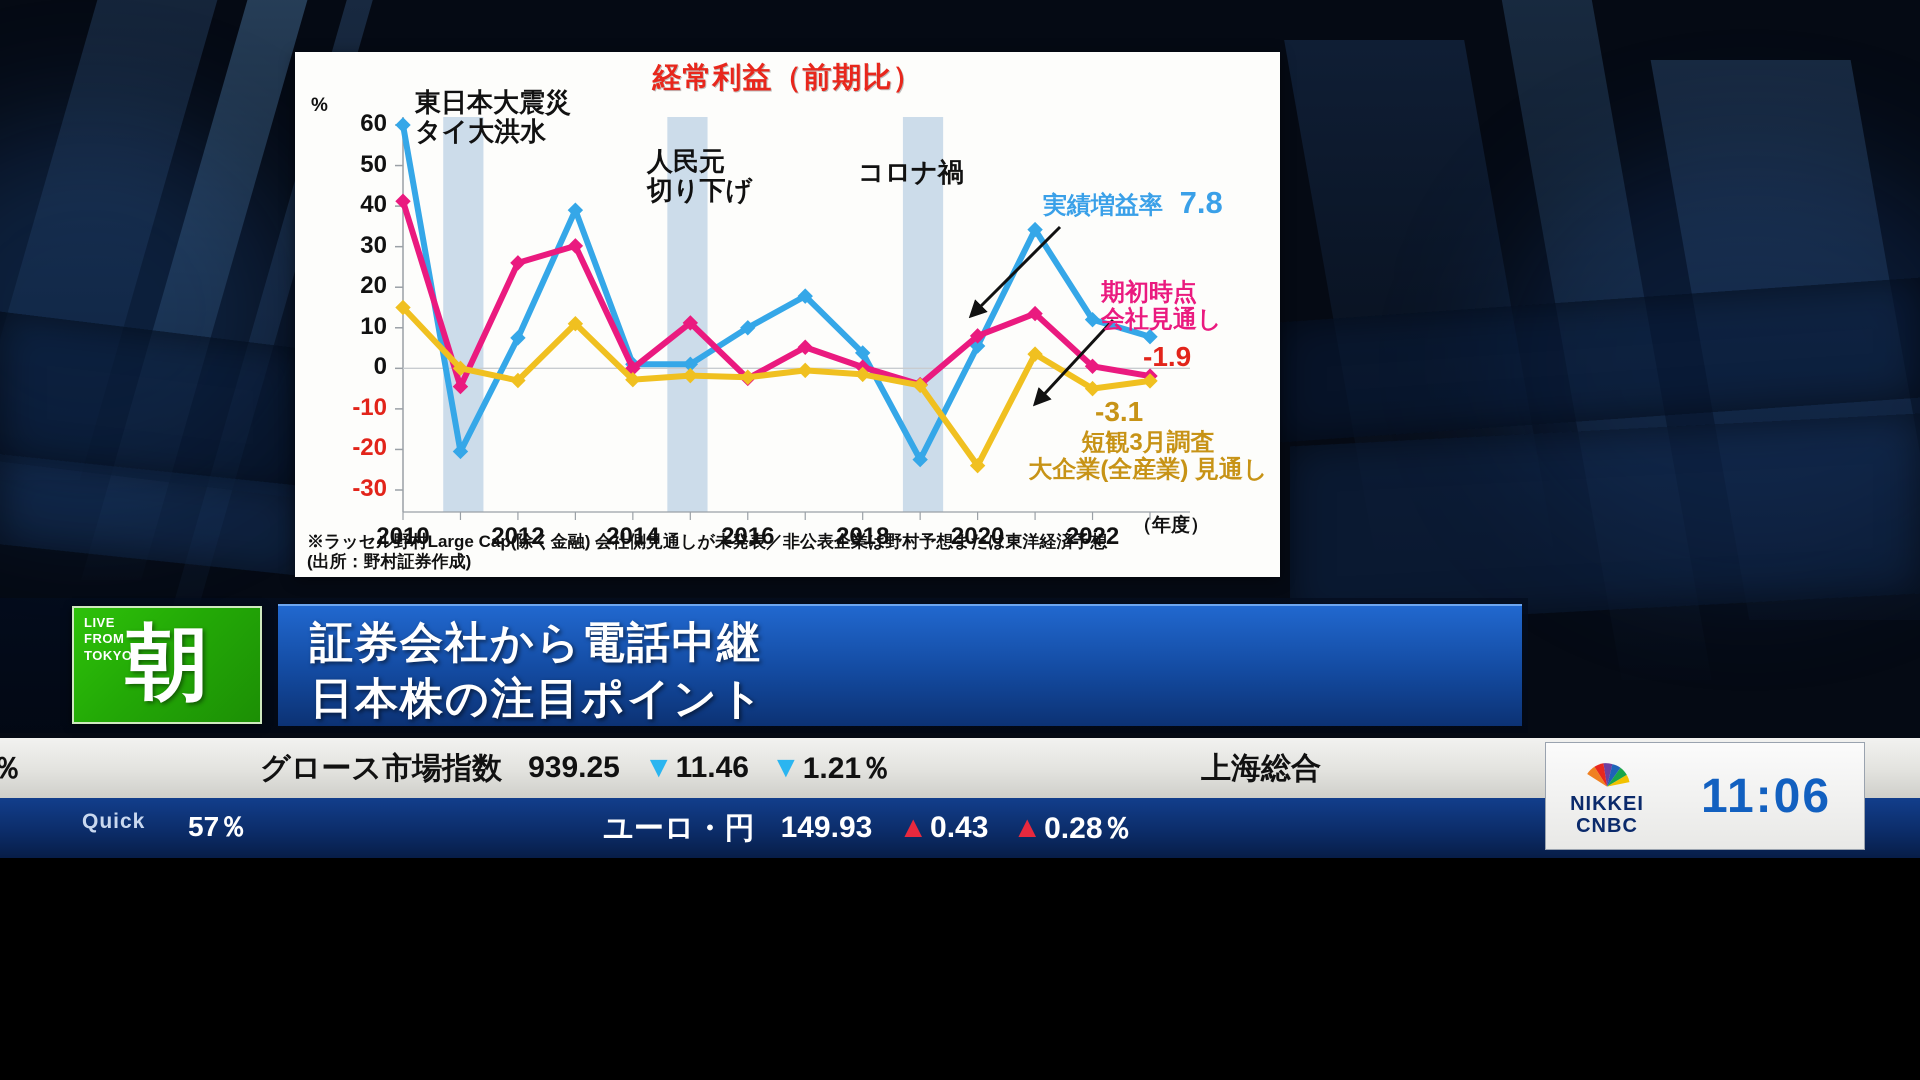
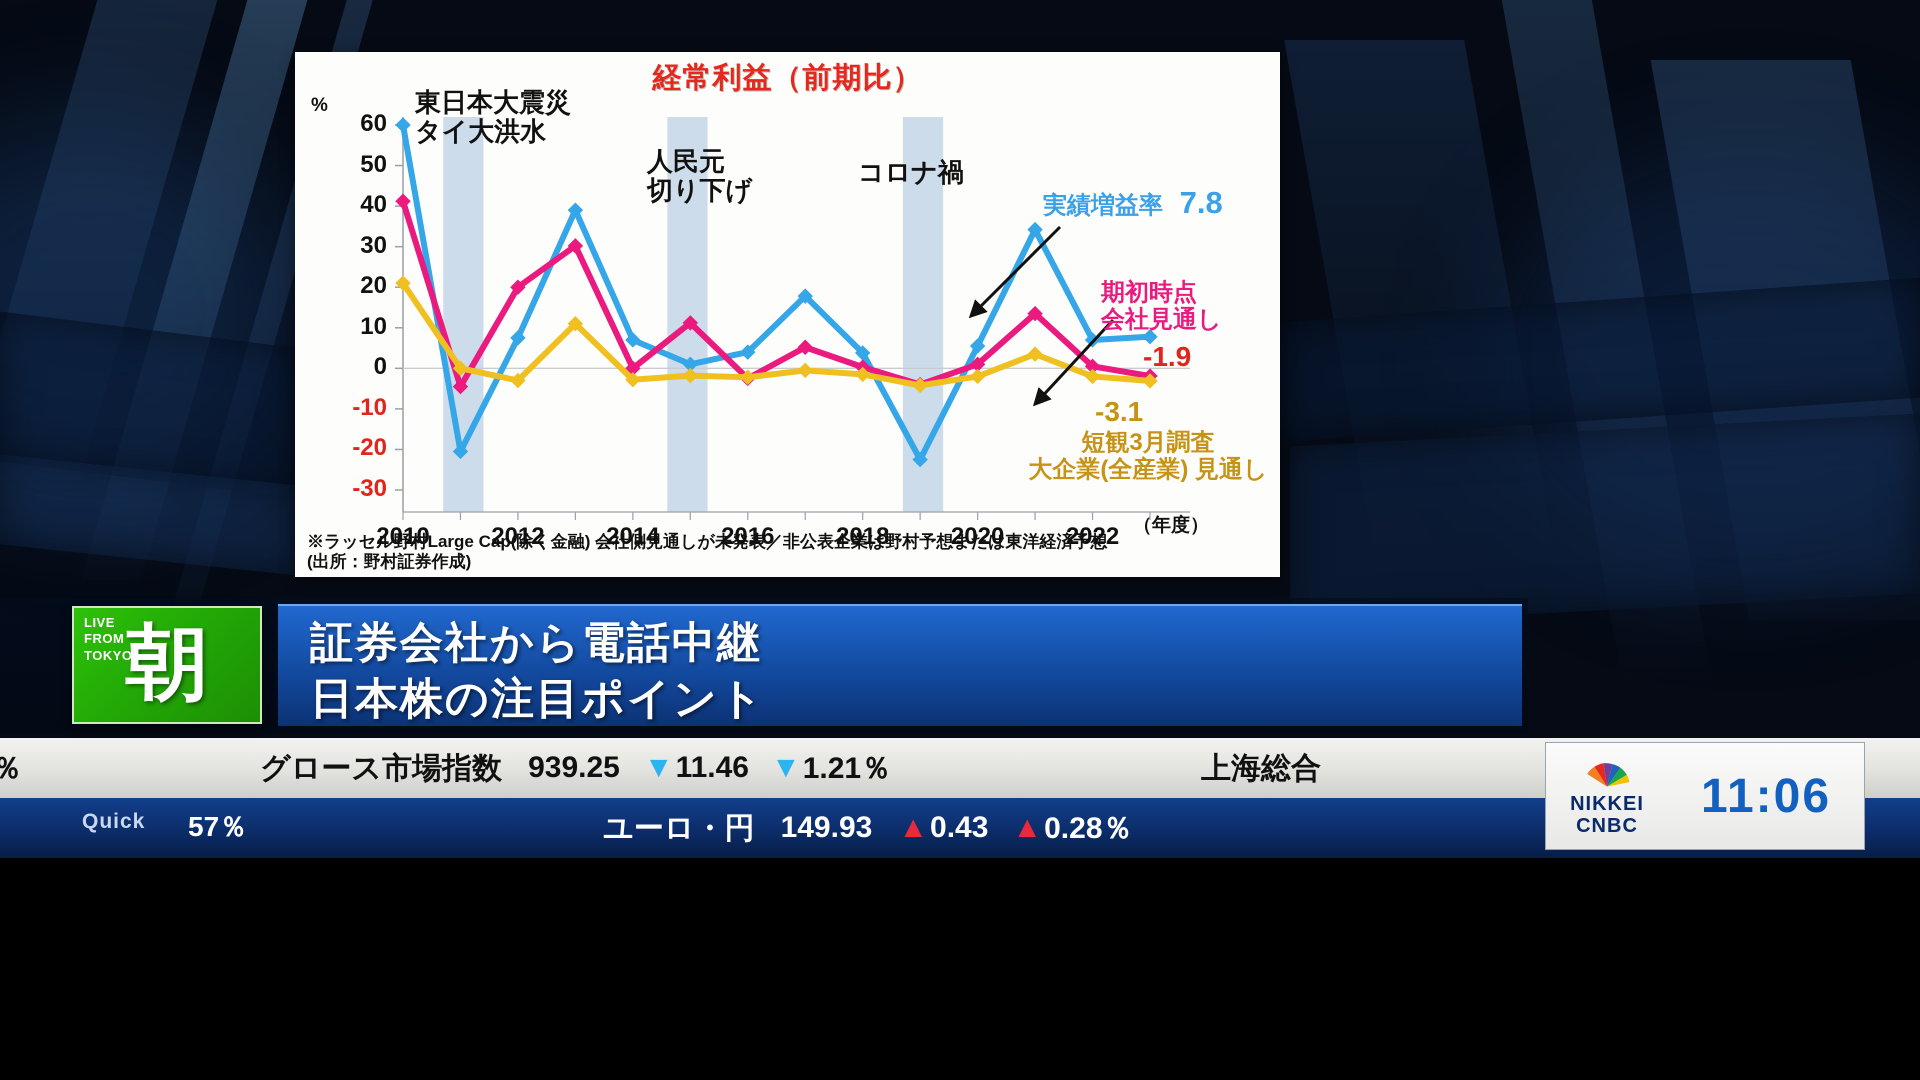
短観3月調査 大企業(全産業) 見通し/2010: 15 -> 21
期初時点 会社見通し/2012: 26 -> 20
実績増益率/2014: 1 -> 7
実績増益率/2016: 10 -> 4
期初時点 会社見通し/2020: 8 -> 1
短観3月調査 大企業(全産業) 見通し/2020: -24 -> -2
実績増益率/2022: 12 -> 7
短観3月調査 大企業(全産業) 見通し/2022: -5 -> -2
